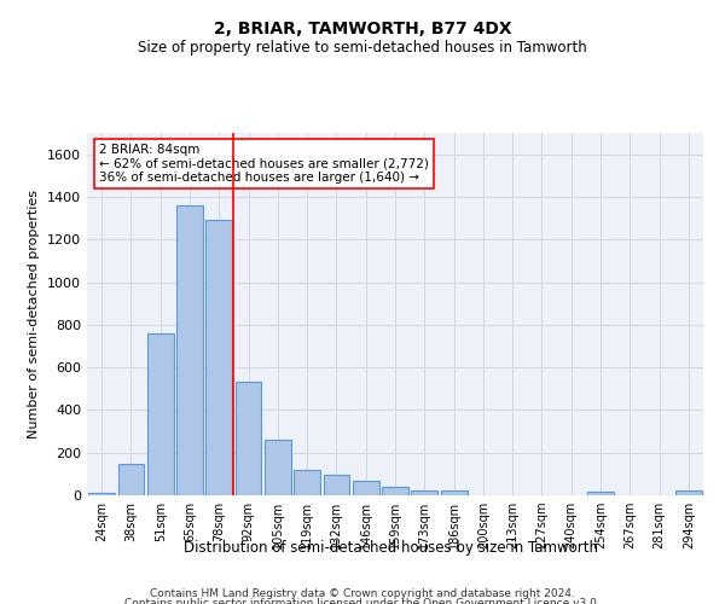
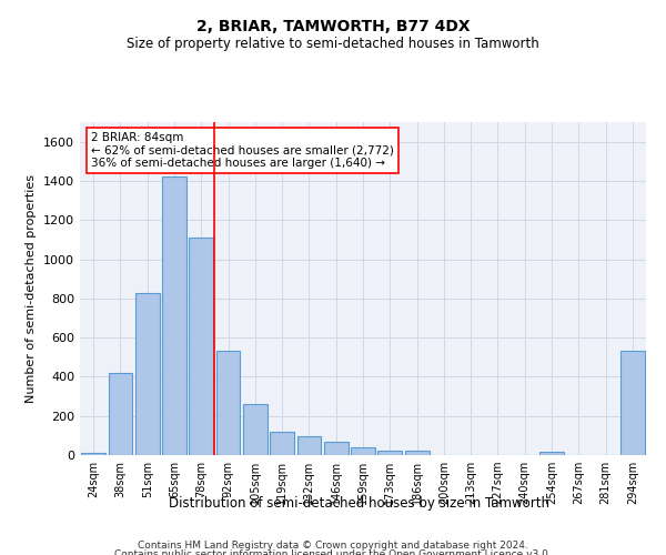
38sqm: 150 -> 420
51sqm: 760 -> 830
65sqm: 1360 -> 1420
78sqm: 1290 -> 1110
294sqm: 20 -> 530
